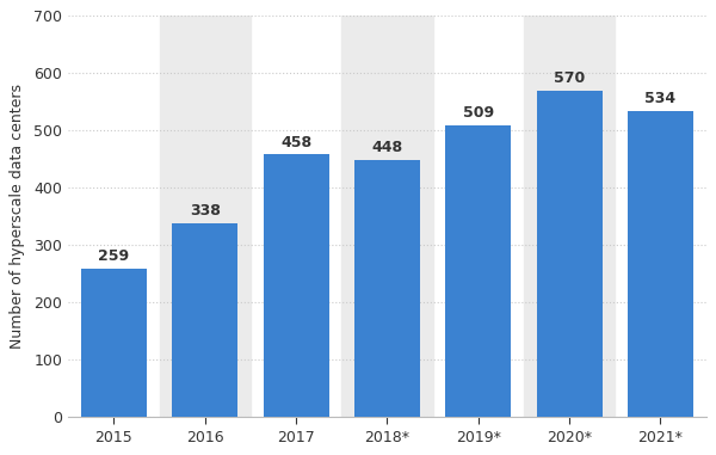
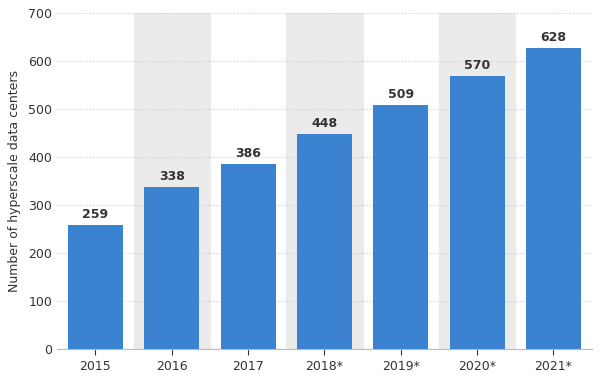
2017: 458 -> 386
2021*: 534 -> 628
